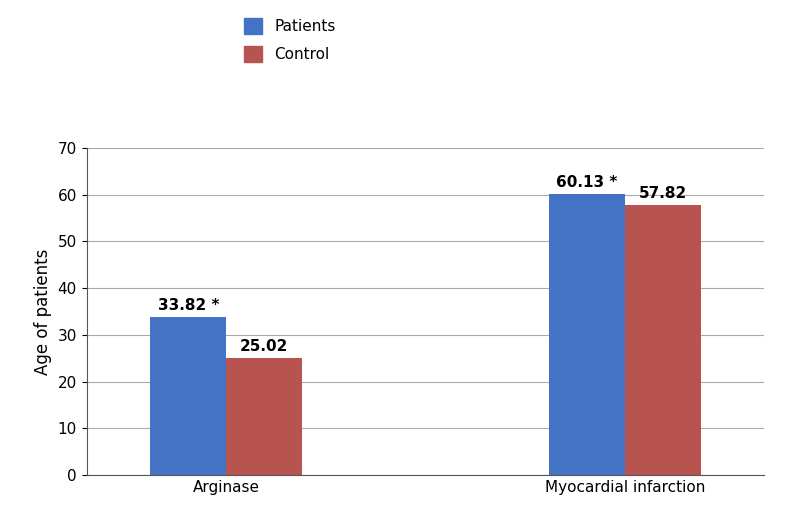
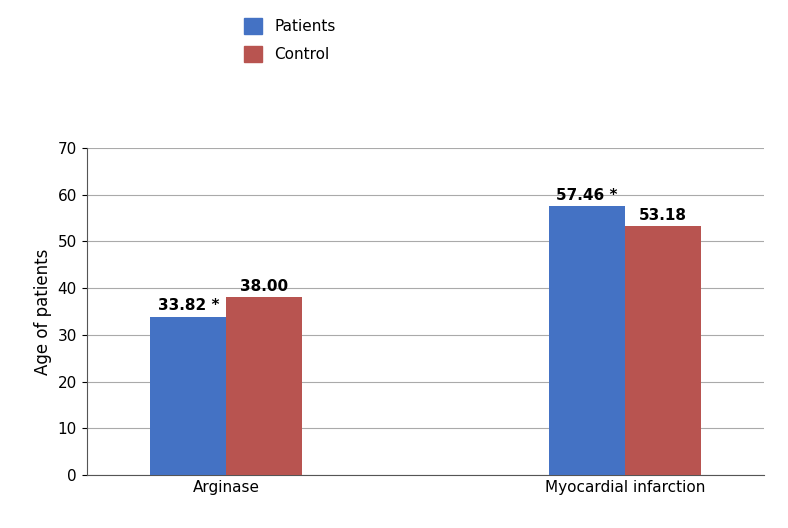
Control/Arginase: 25.02 -> 38.00
Patients/Myocardial infarction: 60.13 -> 57.46
Control/Myocardial infarction: 57.82 -> 53.18
